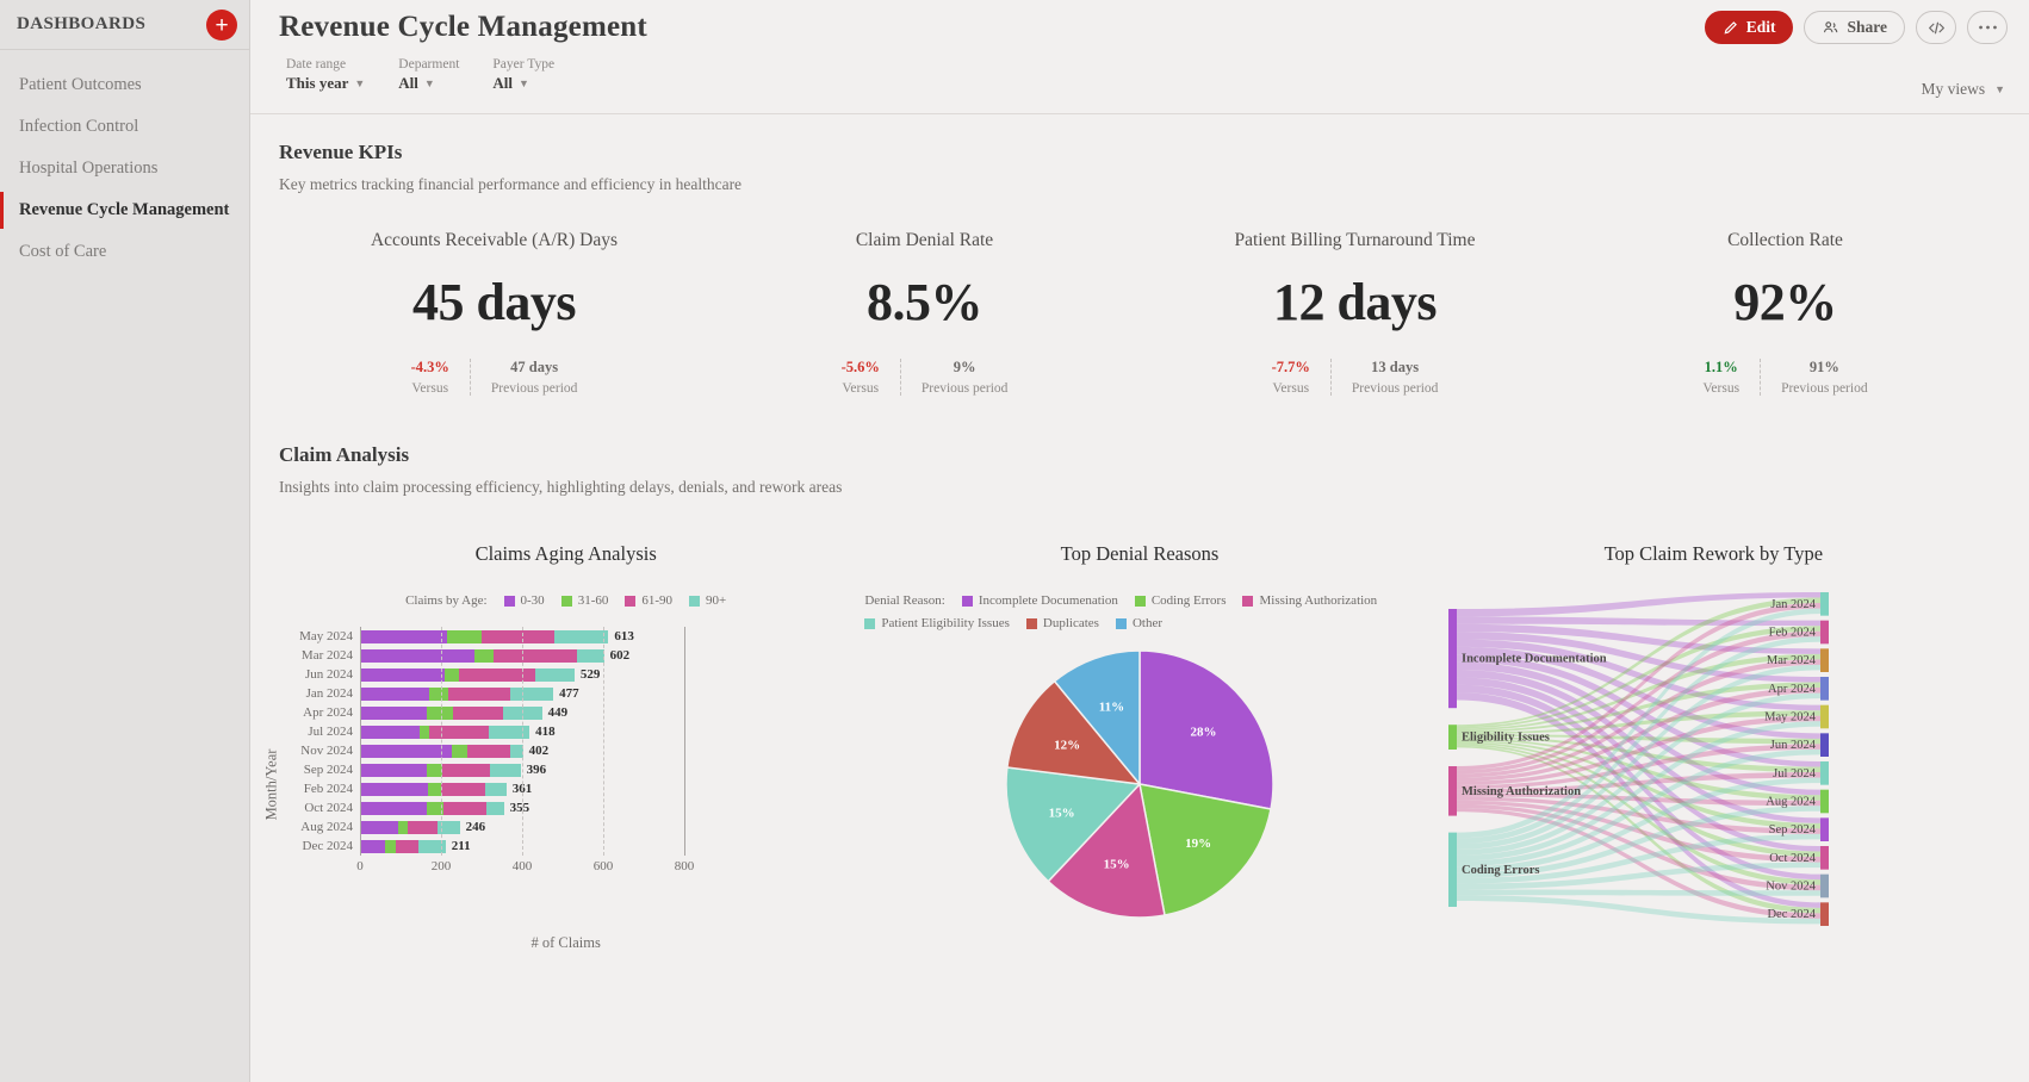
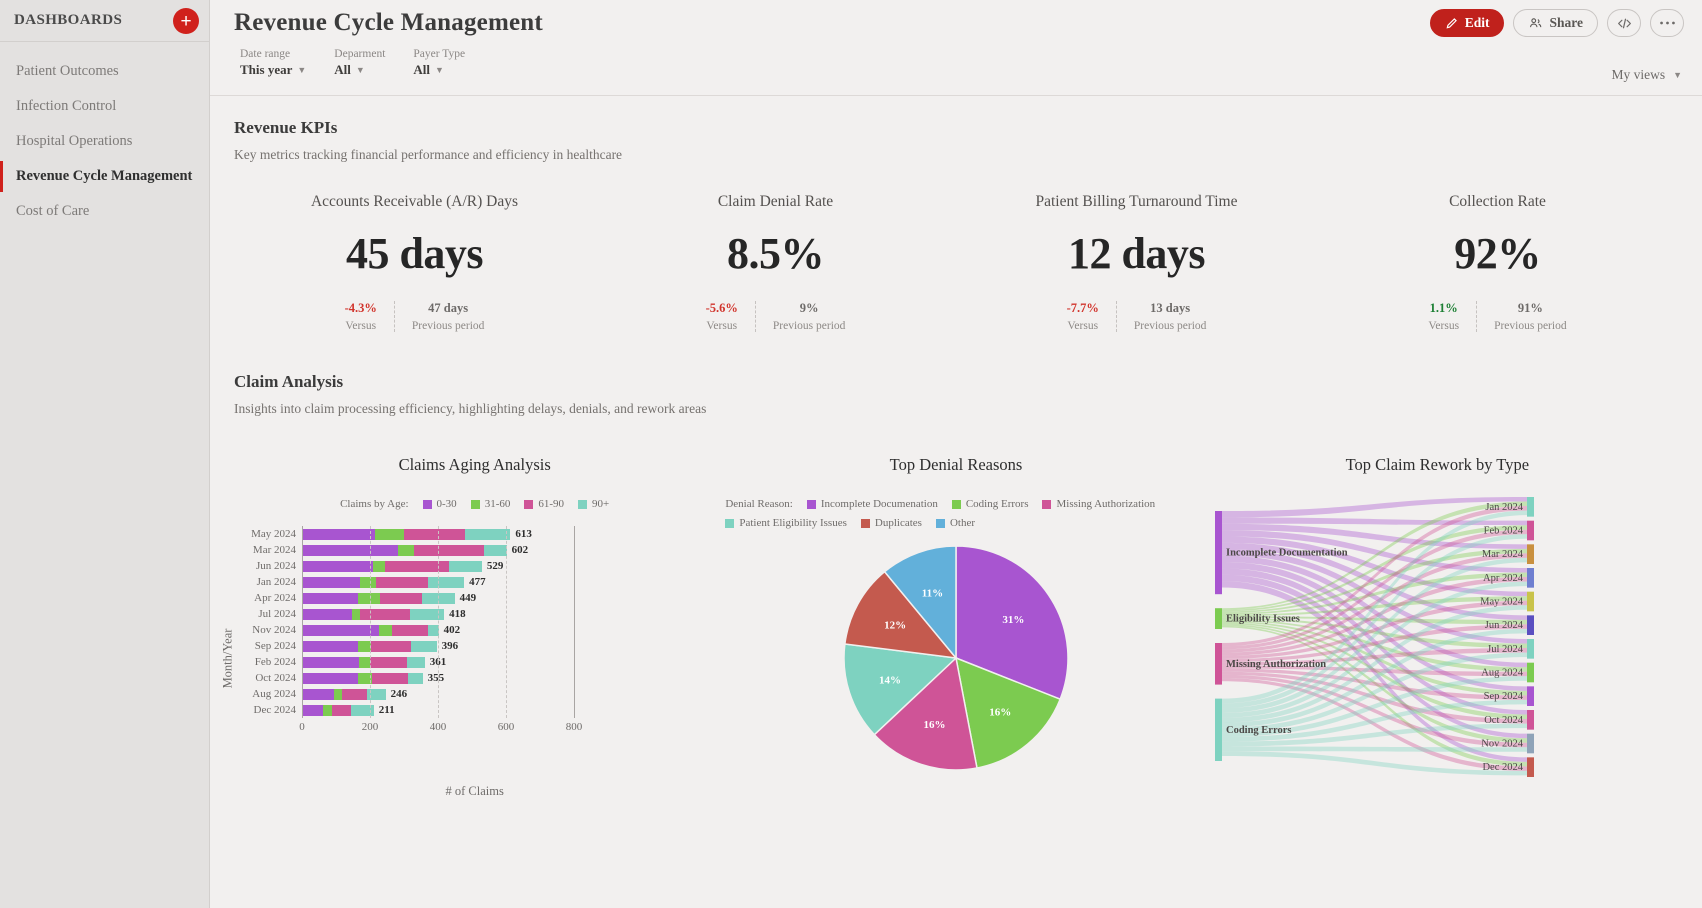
Top Denial Reasons/Incomplete Documenation: 28% -> 31%
Top Denial Reasons/Coding Errors: 19% -> 16%
Top Denial Reasons/Missing Authorization: 15% -> 16%
Top Denial Reasons/Patient Eligibility Issues: 15% -> 14%
